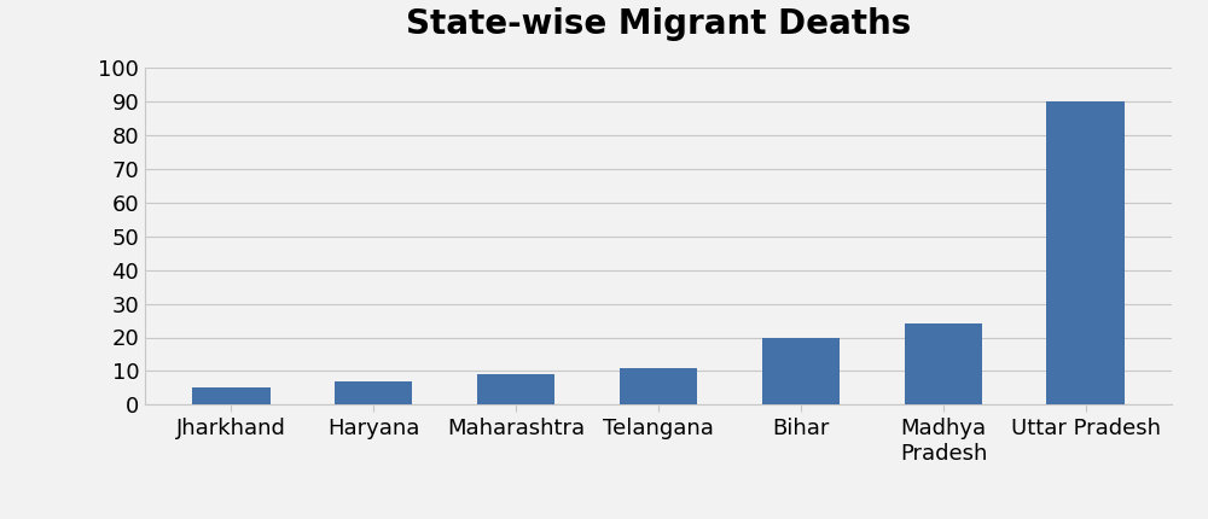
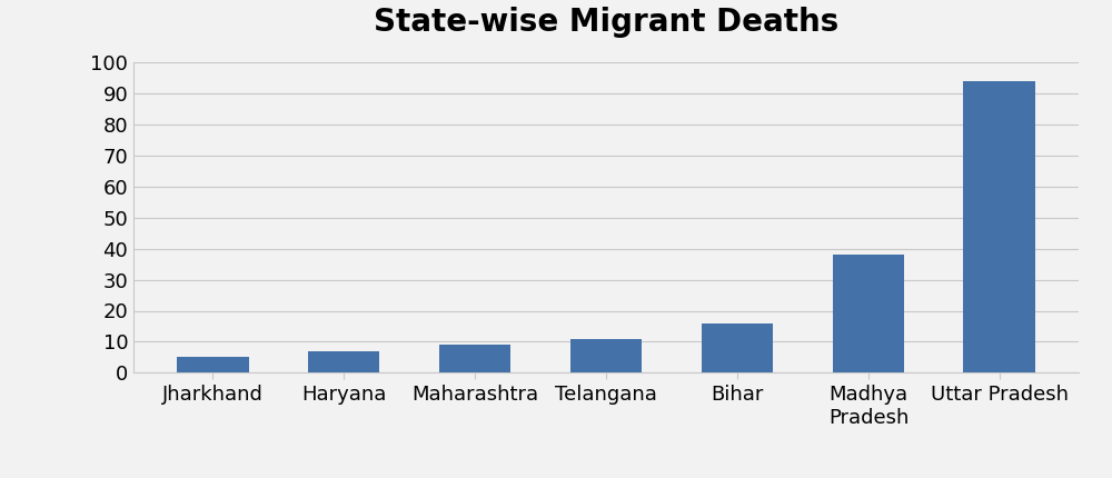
Bihar: 20 -> 16
Madhya Pradesh: 24 -> 38
Uttar Pradesh: 90 -> 94
